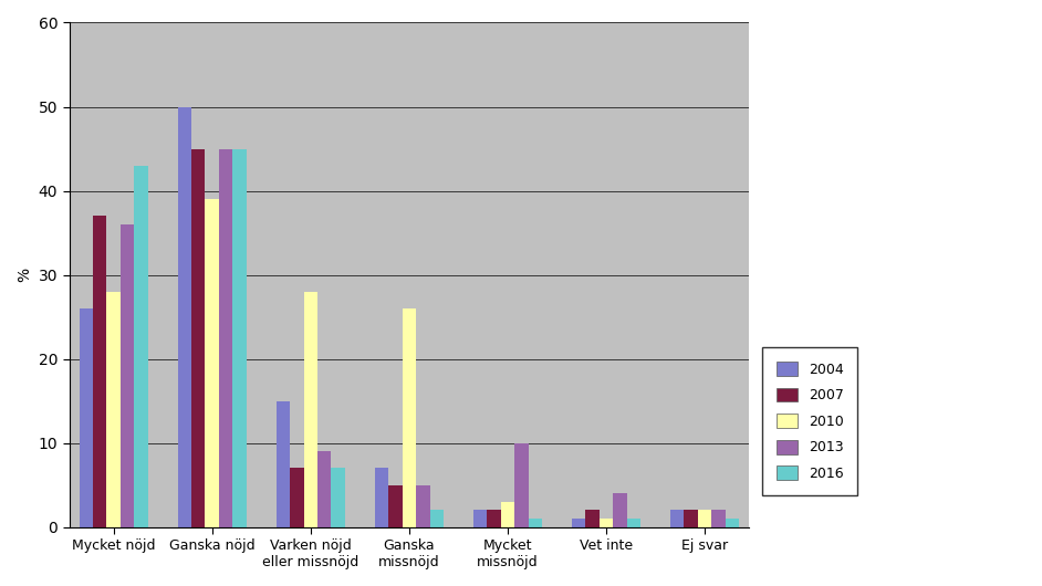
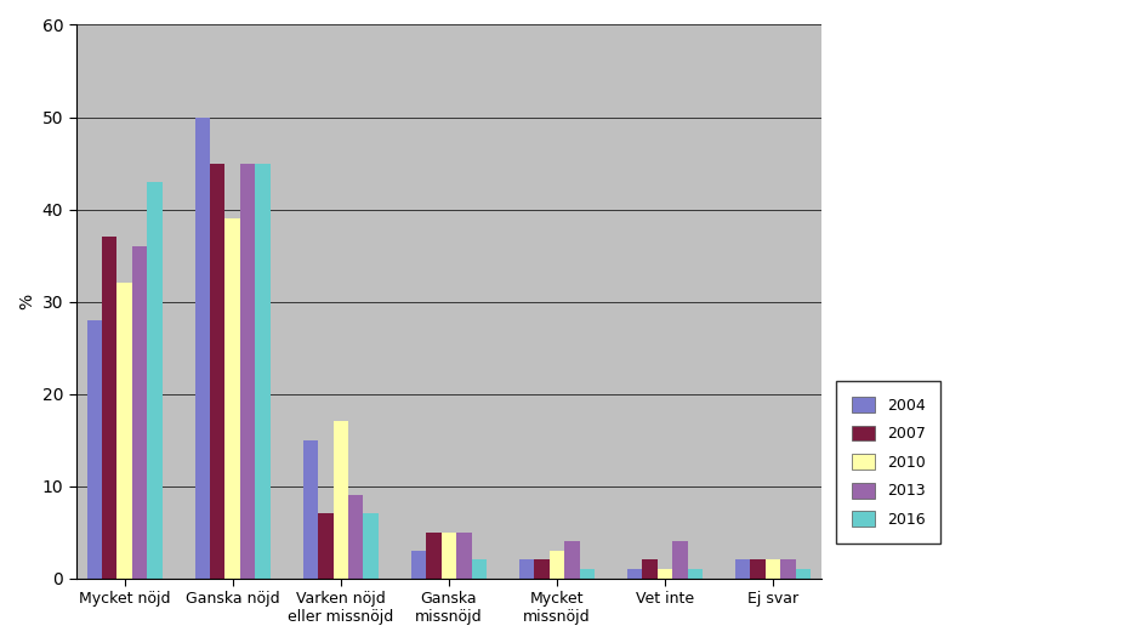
2004/Mycket nöjd: 26 -> 28
2010/Mycket nöjd: 28 -> 32
2010/Varken nöjd eller missnöjd: 28 -> 17
2004/Ganska missnöjd: 7 -> 3
2010/Ganska missnöjd: 26 -> 5
2013/Mycket missnöjd: 10 -> 4
